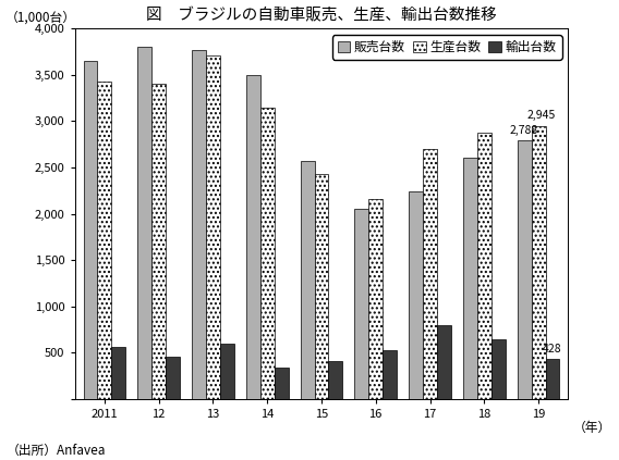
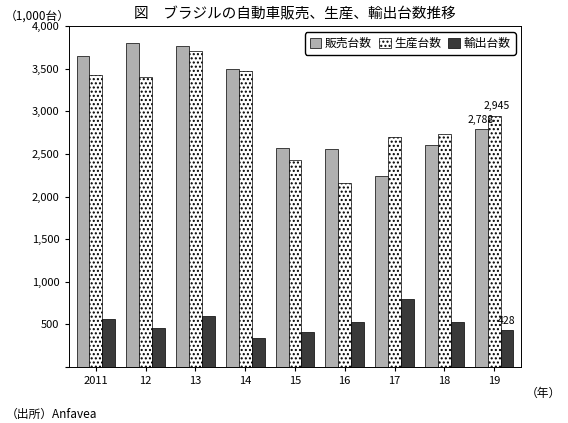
生産台数/14: 3,150 -> 3,480
販売台数/16: 2,050 -> 2,560
生産台数/18: 2,870 -> 2,740
輸出台数/18: 650 -> 520
